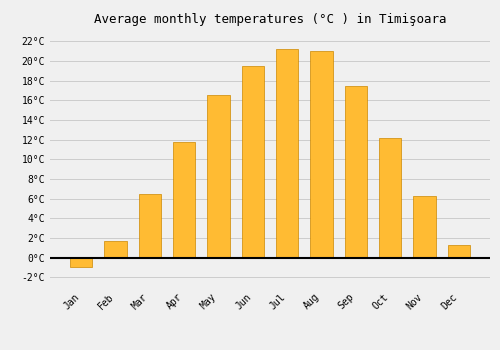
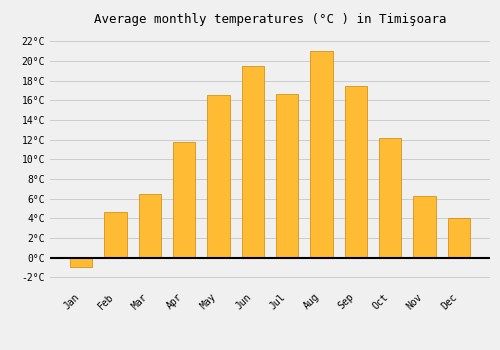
Feb: 1.7°C -> 4.6°C
Jul: 21.2°C -> 16.6°C
Dec: 1.3°C -> 4.0°C
